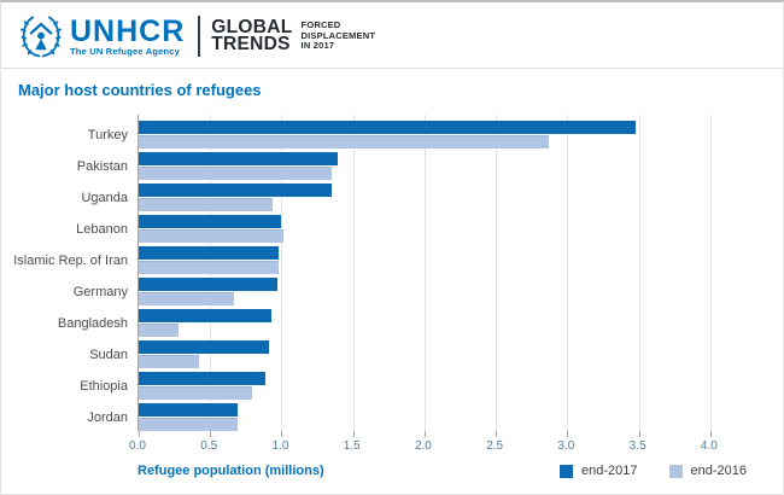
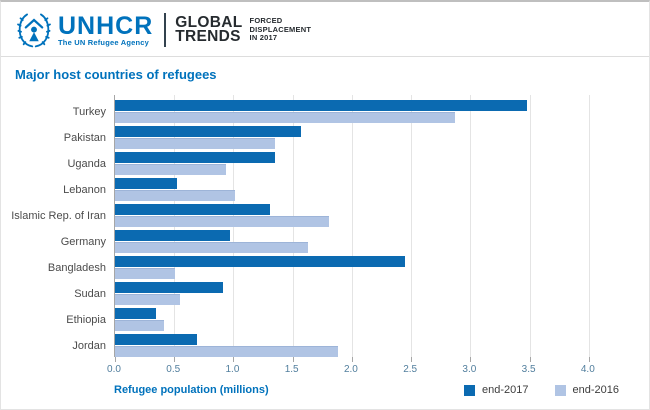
end-2017/Pakistan: 1.39 -> 1.57
end-2017/Lebanon: 1.00 -> 0.52
end-2017/Islamic Rep. of Iran: 0.98 -> 1.31
end-2016/Islamic Rep. of Iran: 0.98 -> 1.81
end-2016/Germany: 0.67 -> 1.63
end-2017/Bangladesh: 0.93 -> 2.45
end-2016/Bangladesh: 0.28 -> 0.51
end-2016/Sudan: 0.42 -> 0.55
end-2017/Ethiopia: 0.89 -> 0.35
end-2016/Ethiopia: 0.79 -> 0.41
end-2016/Jordan: 0.69 -> 1.88
